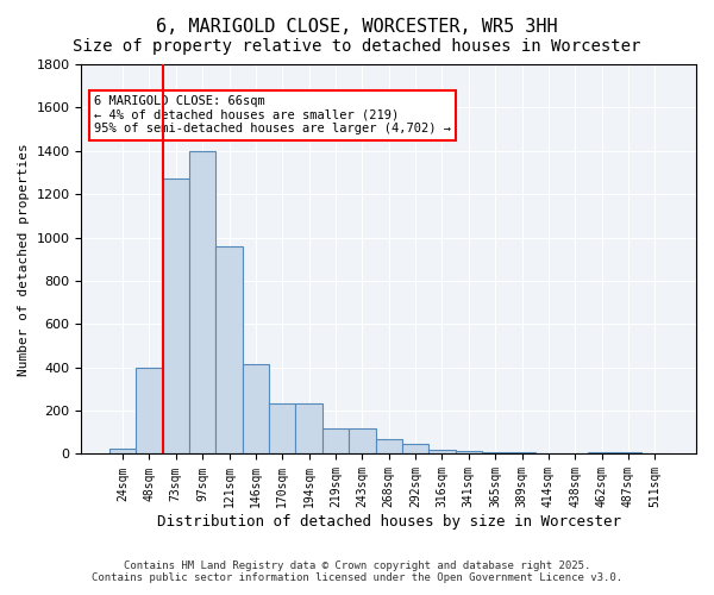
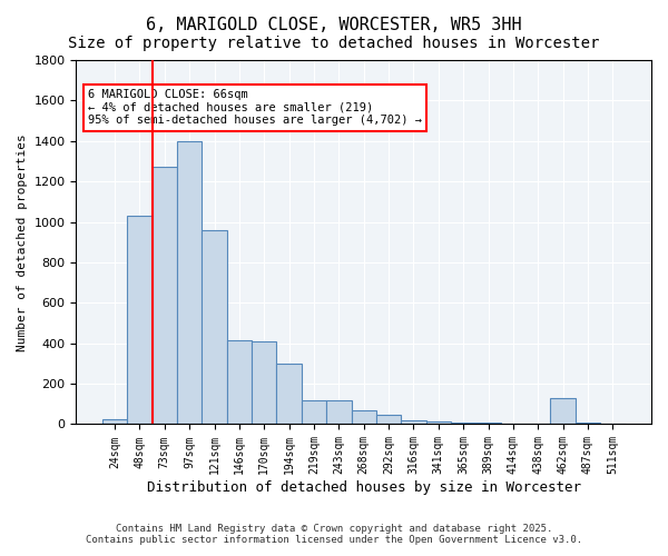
48sqm: 400 -> 1030
170sqm: 240 -> 410
194sqm: 240 -> 300
462sqm: 10 -> 130
